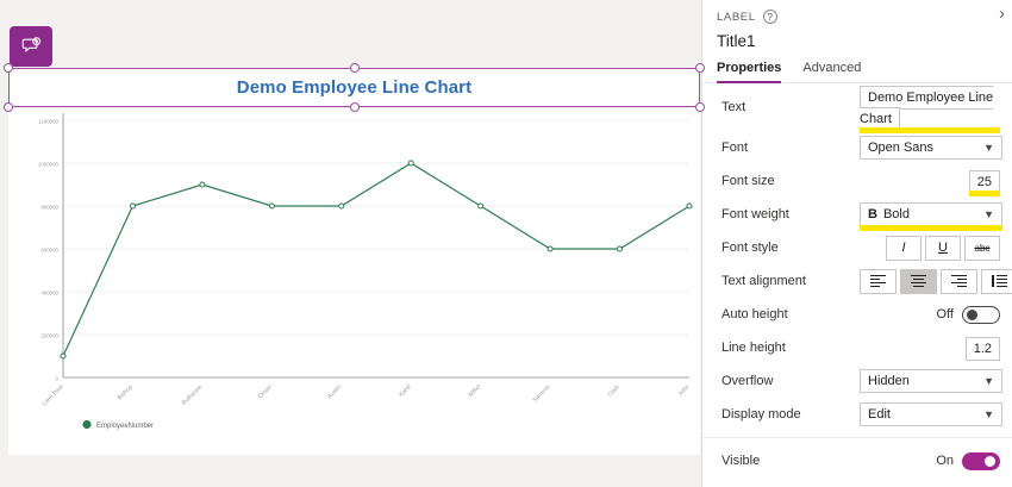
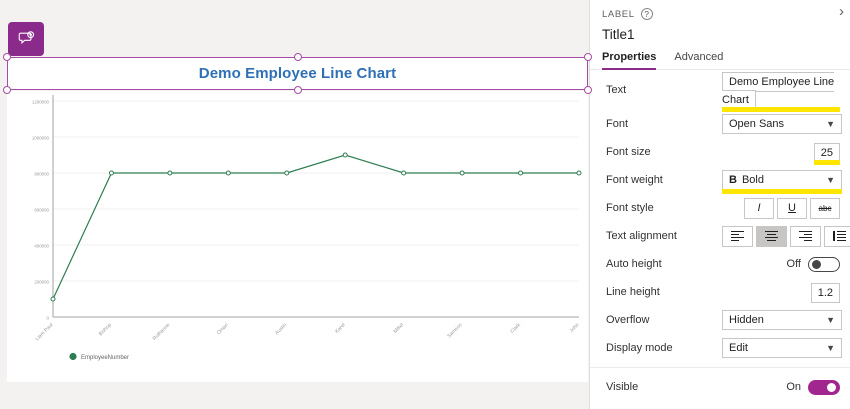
Ruthanne: 900000 -> 800000
Karel: 1000000 -> 900000
Samson: 600000 -> 800000
Clark: 600000 -> 800000
